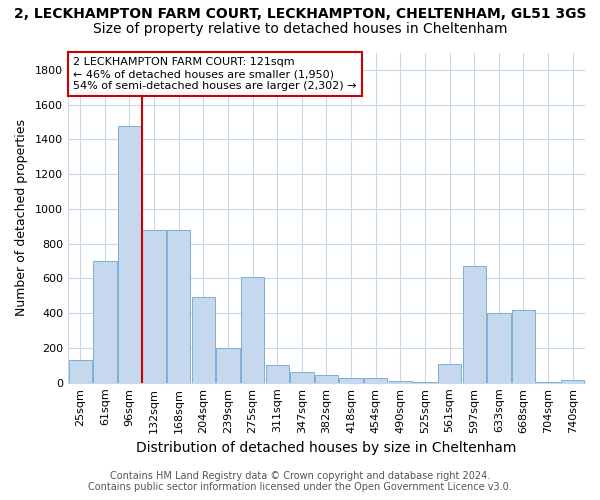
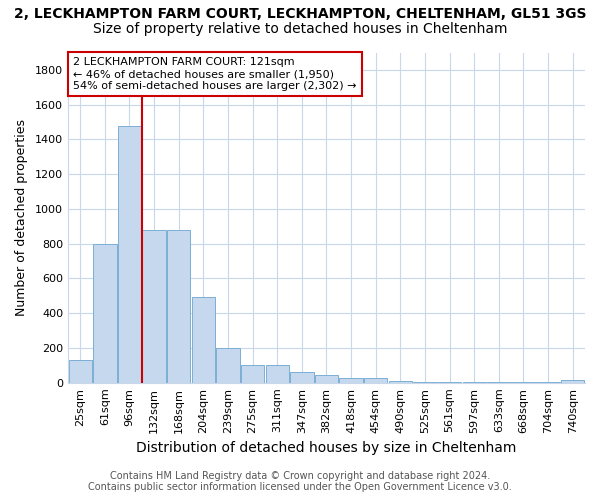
61sqm: 700 -> 800
275sqm: 610 -> 100
561sqm: 110 -> 0
597sqm: 670 -> 0
633sqm: 400 -> 0
668sqm: 420 -> 0
